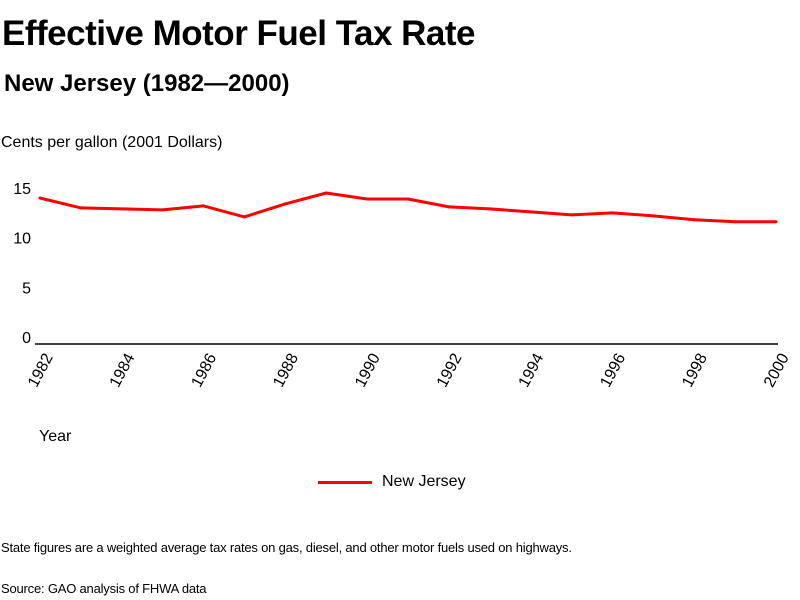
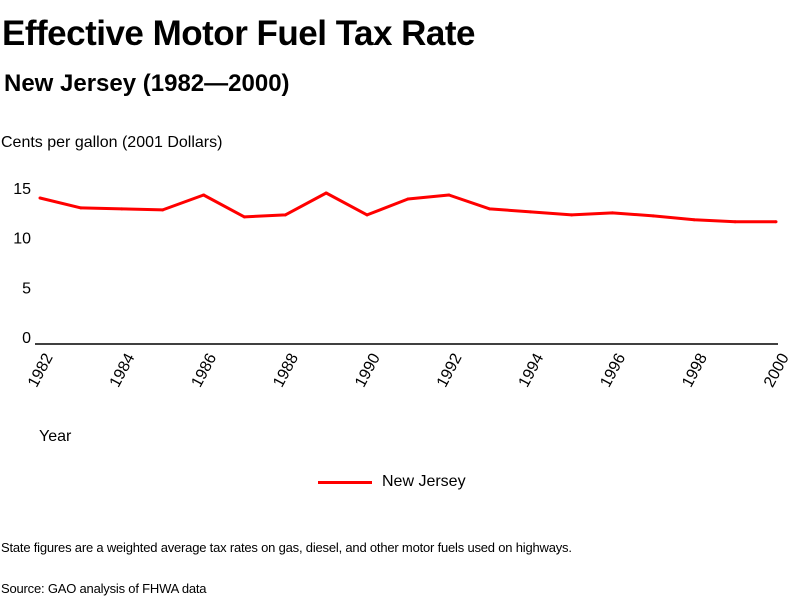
1986: 14 -> 15
1988: 14 -> 13
1990: 15 -> 13
1992: 14 -> 15
